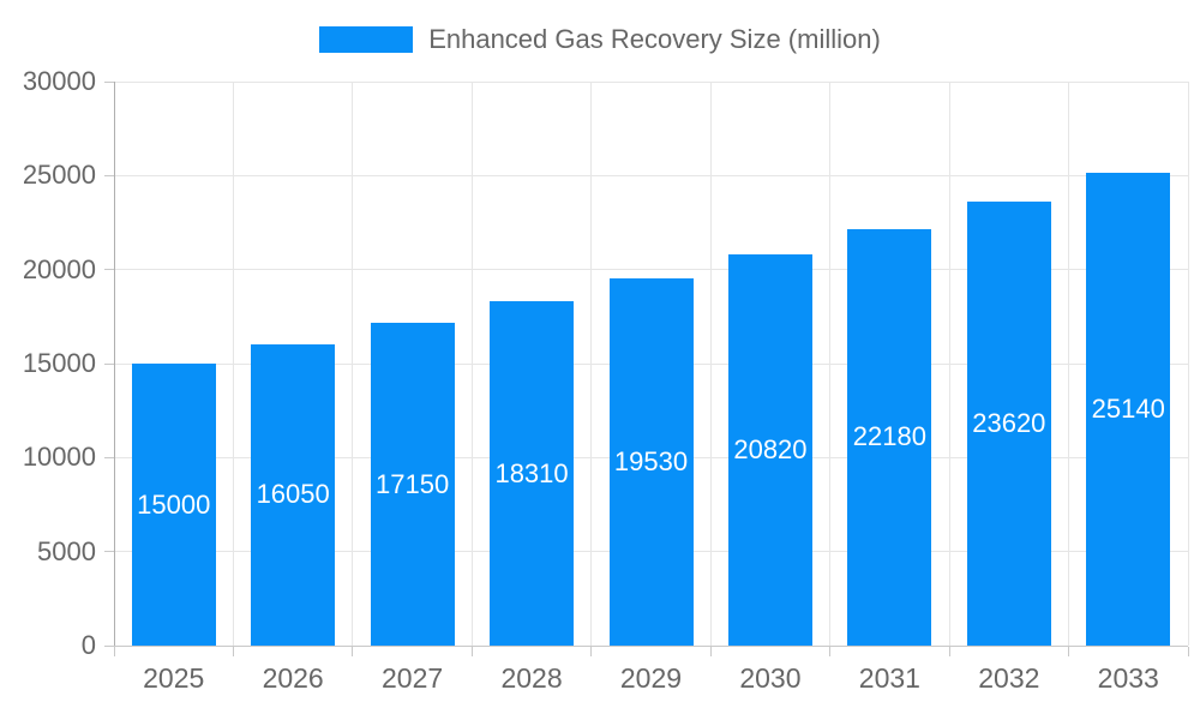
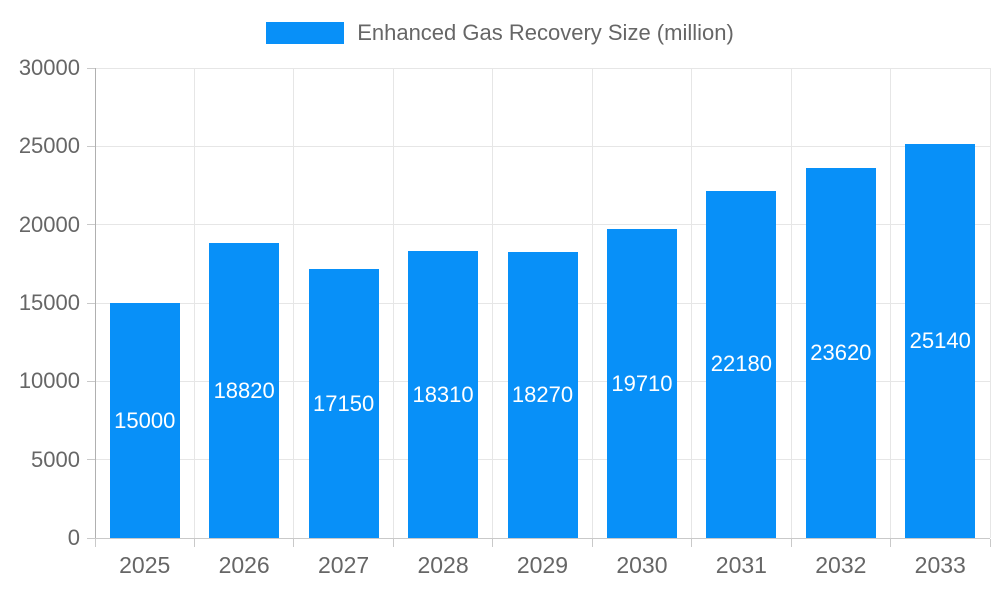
2026: 16050 -> 18820
2029: 19530 -> 18270
2030: 20820 -> 19710
